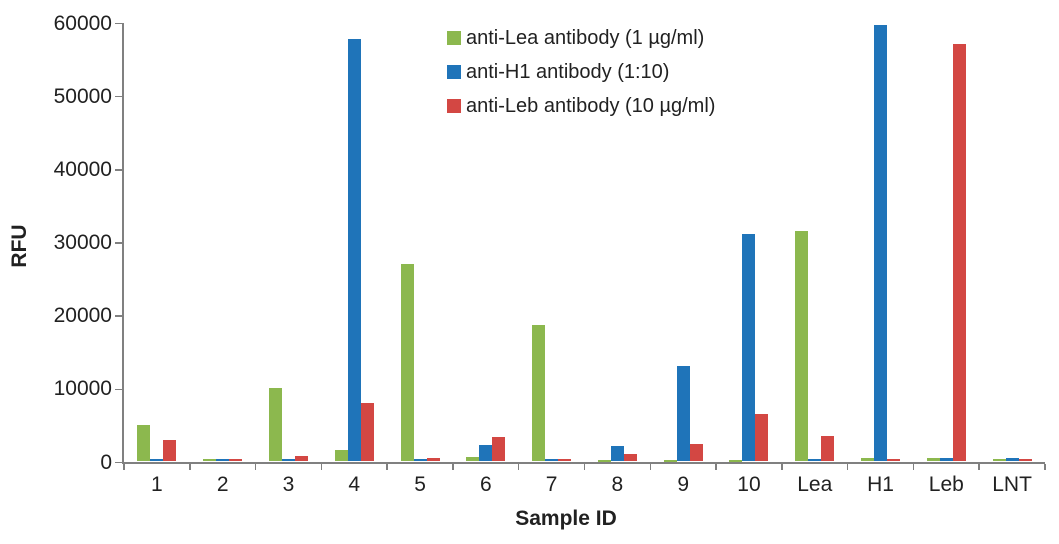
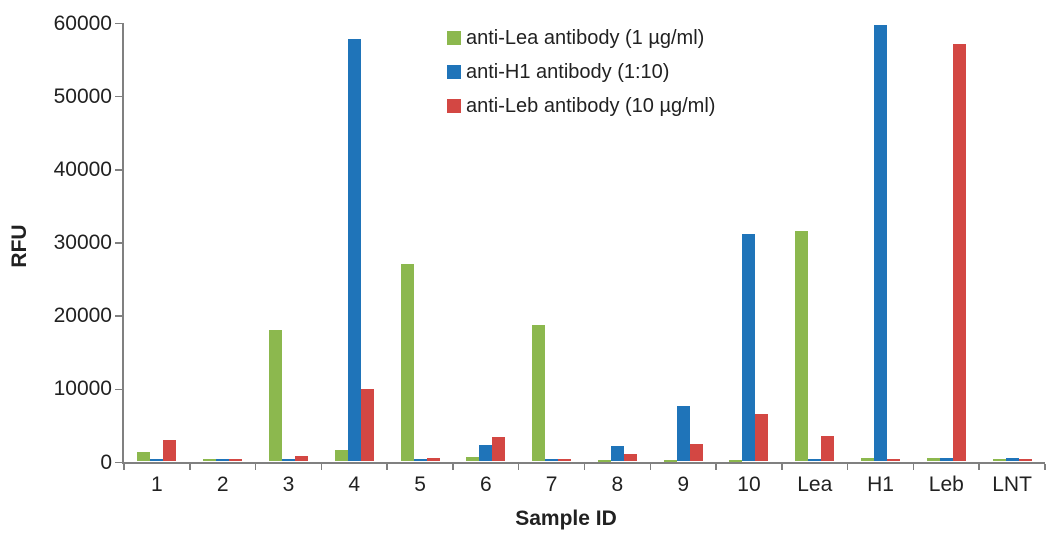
anti-Lea antibody (1 µg/ml)/1: 5000 -> 1000
anti-Lea antibody (1 µg/ml)/3: 10000 -> 18000
anti-Leb antibody (10 µg/ml)/4: 8000 -> 10000
anti-H1 antibody (1:10)/9: 13000 -> 8000
